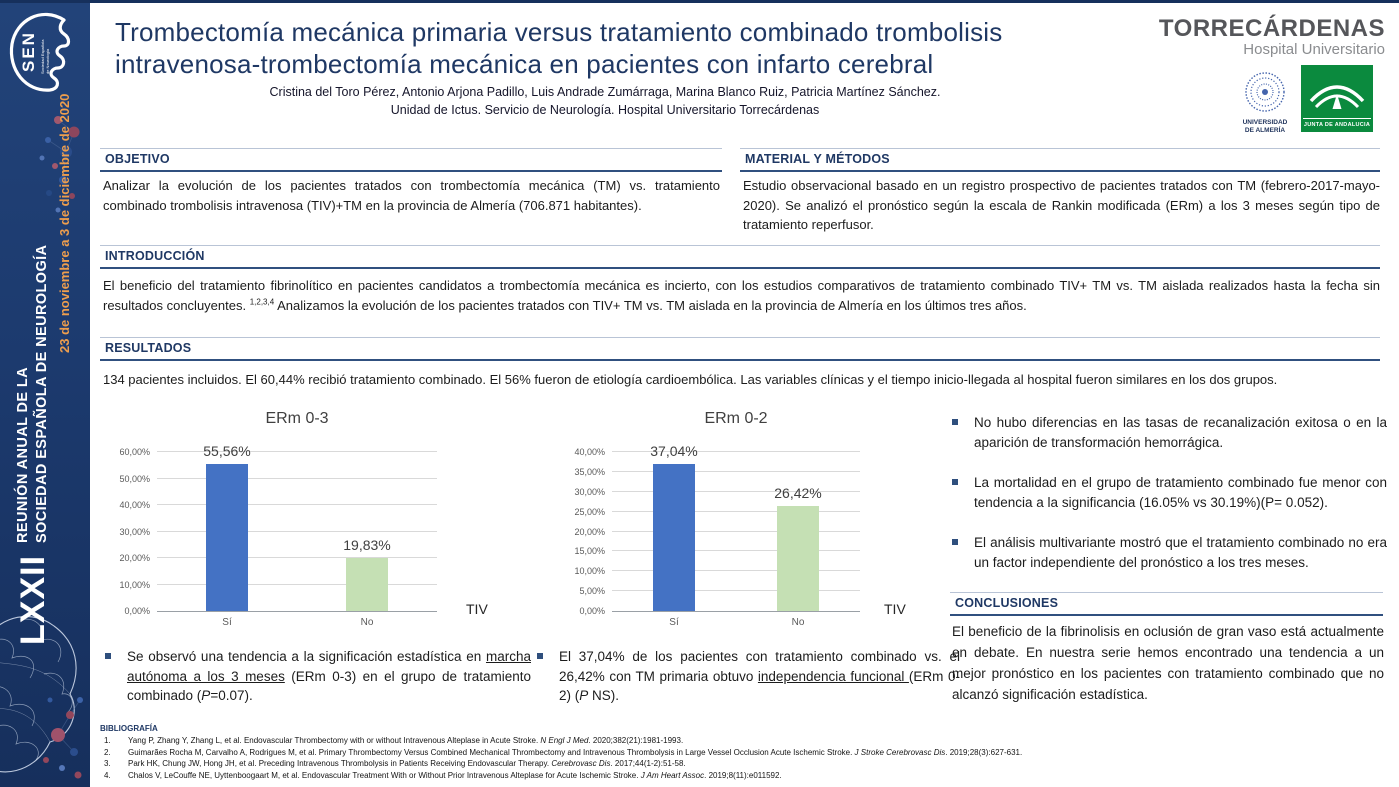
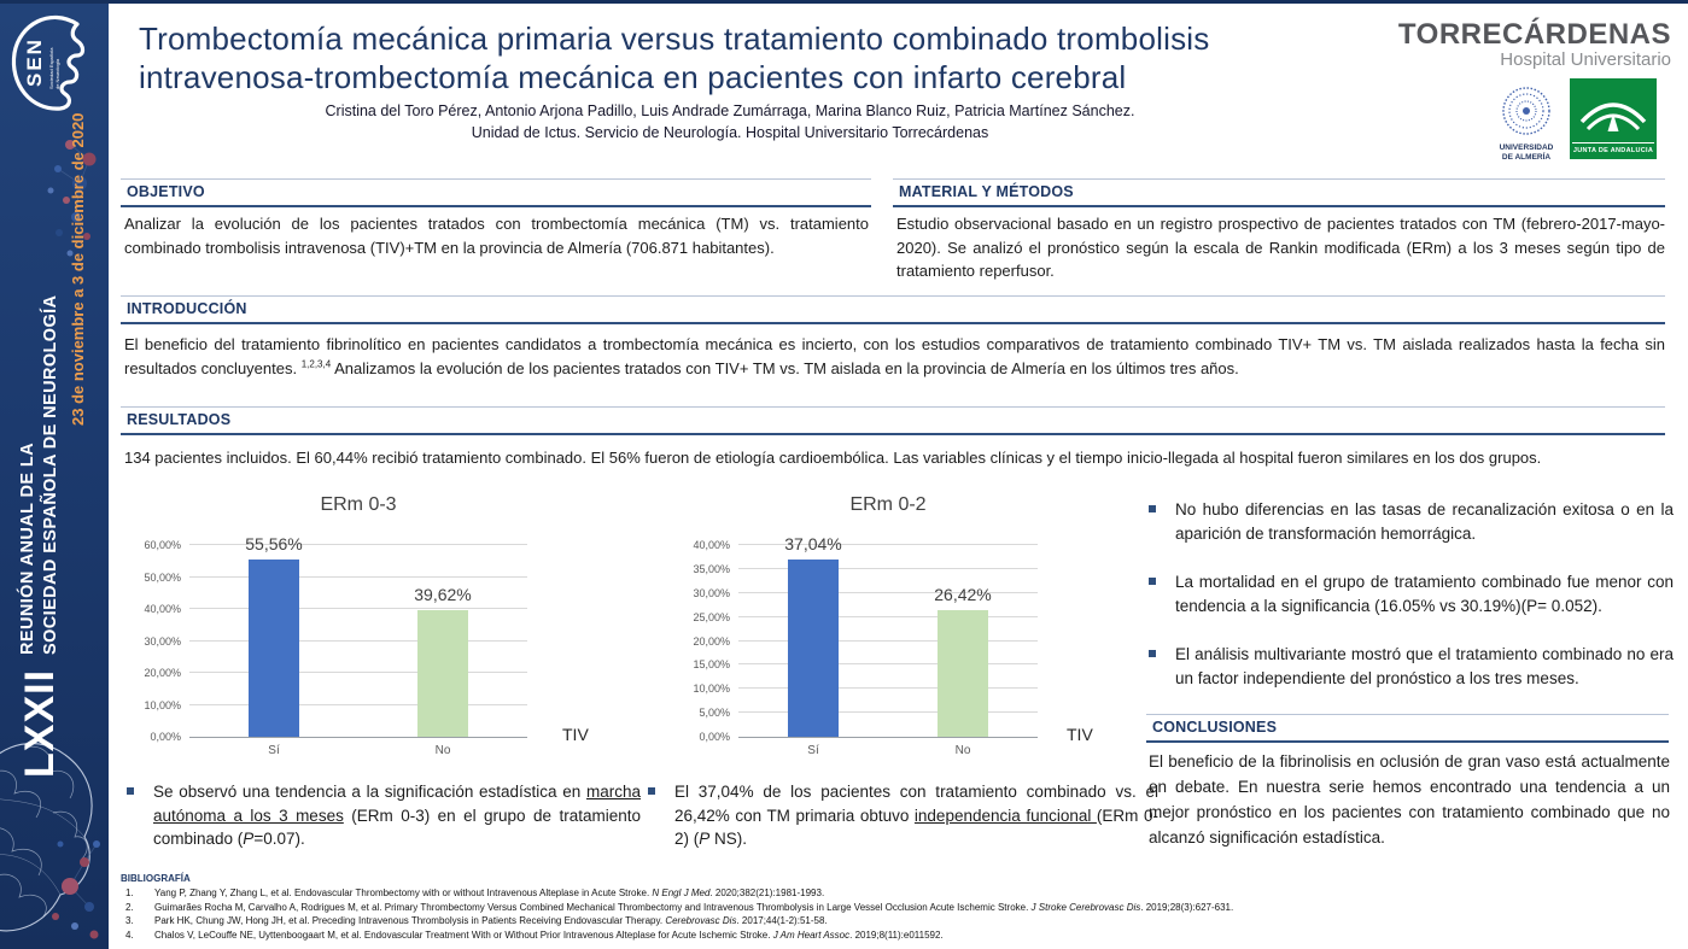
ERm 0-3/No: 19,83% -> 39,62%
